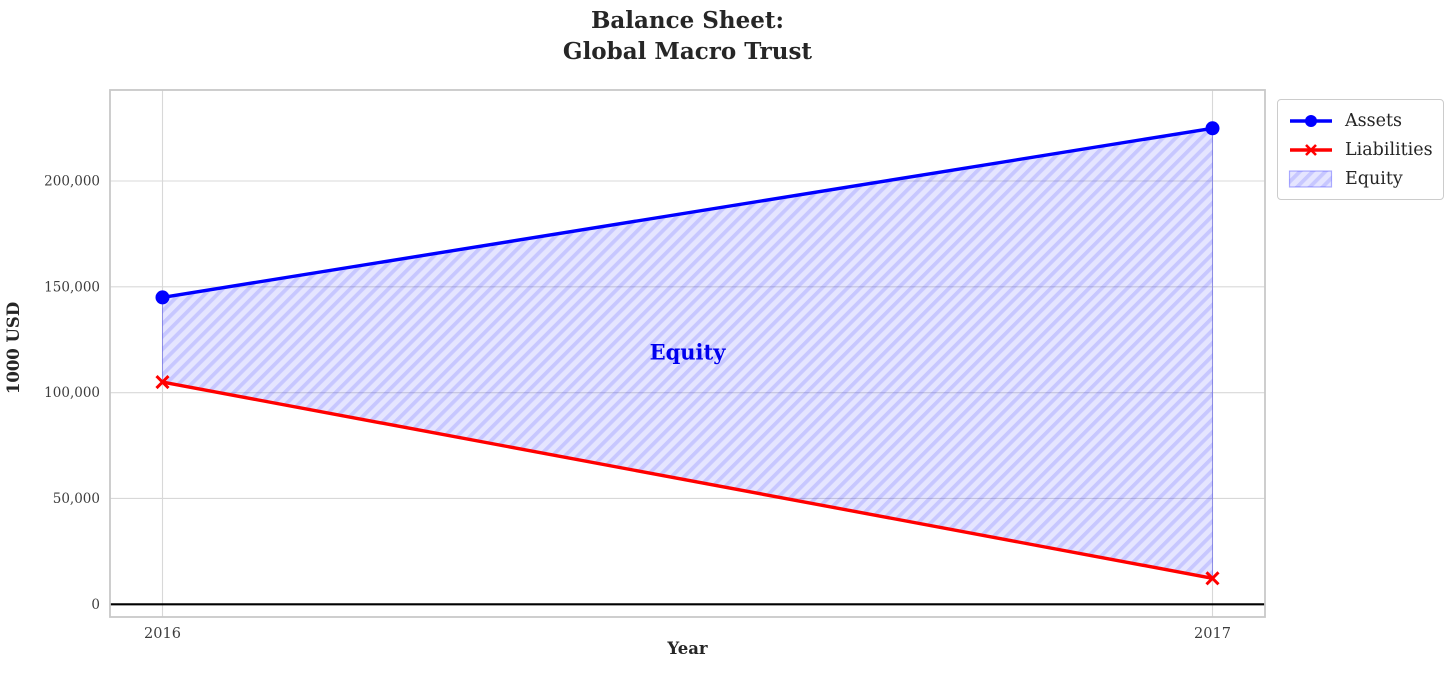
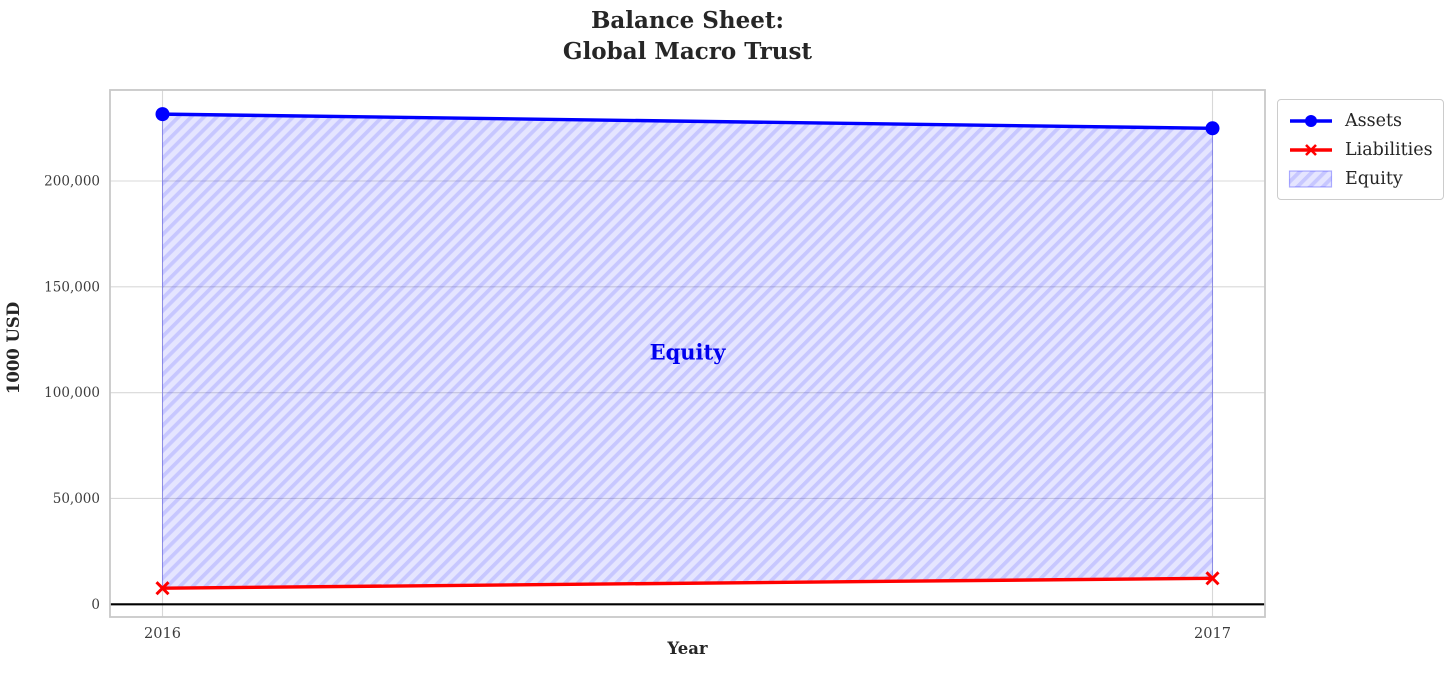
Assets/2016: 145000 -> 232000
Liabilities/2016: 105000 -> 8000
